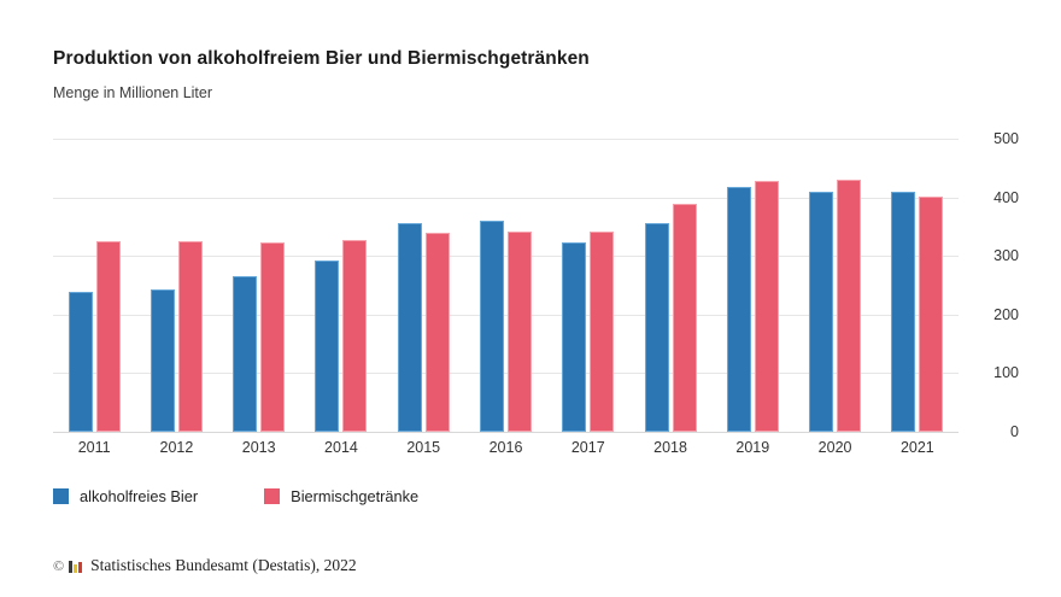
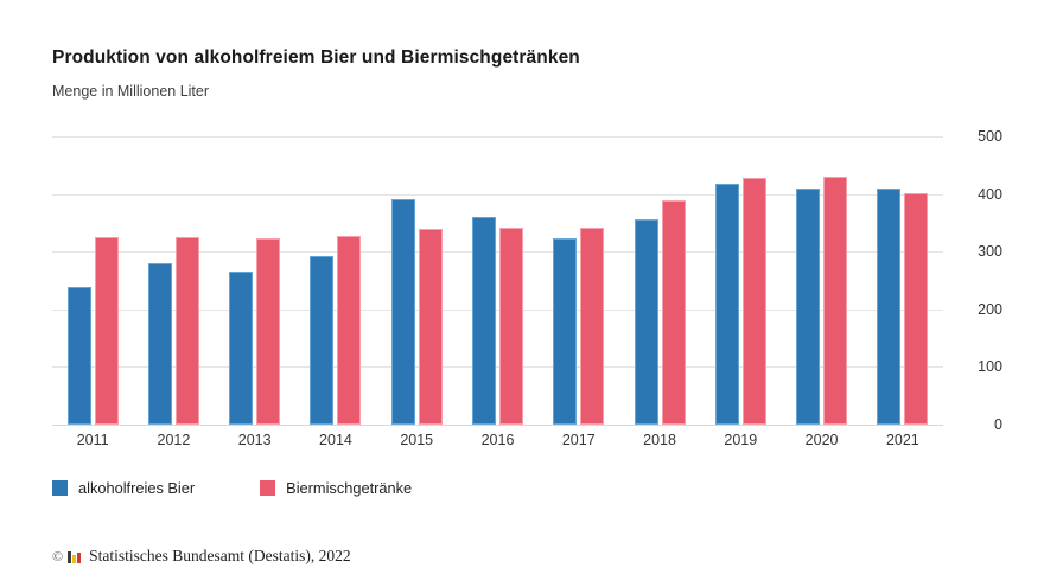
alkoholfreies Bier/2012: 240 -> 280
alkoholfreies Bier/2015: 360 -> 390
